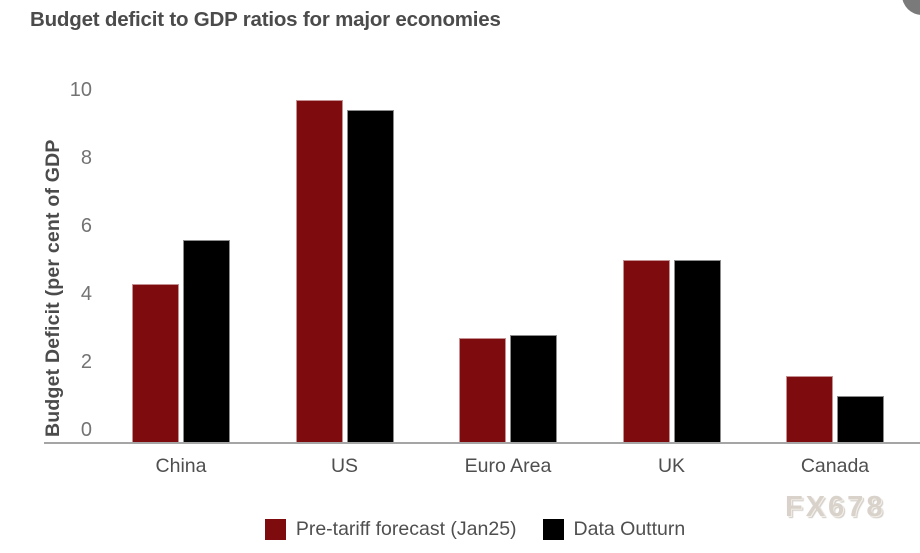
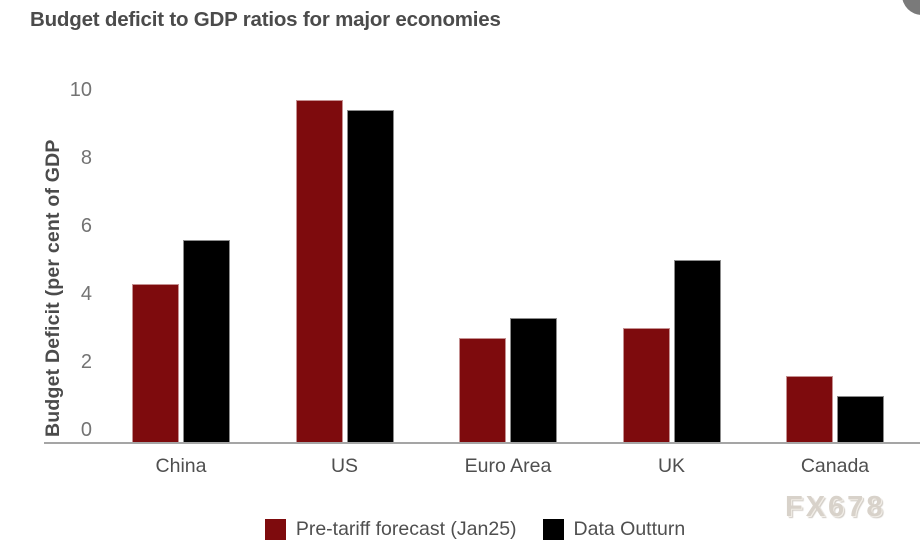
Data Outturn/Euro Area: 2.8 -> 3.3
Pre-tariff forecast (Jan25)/UK: 5.0 -> 3.0
